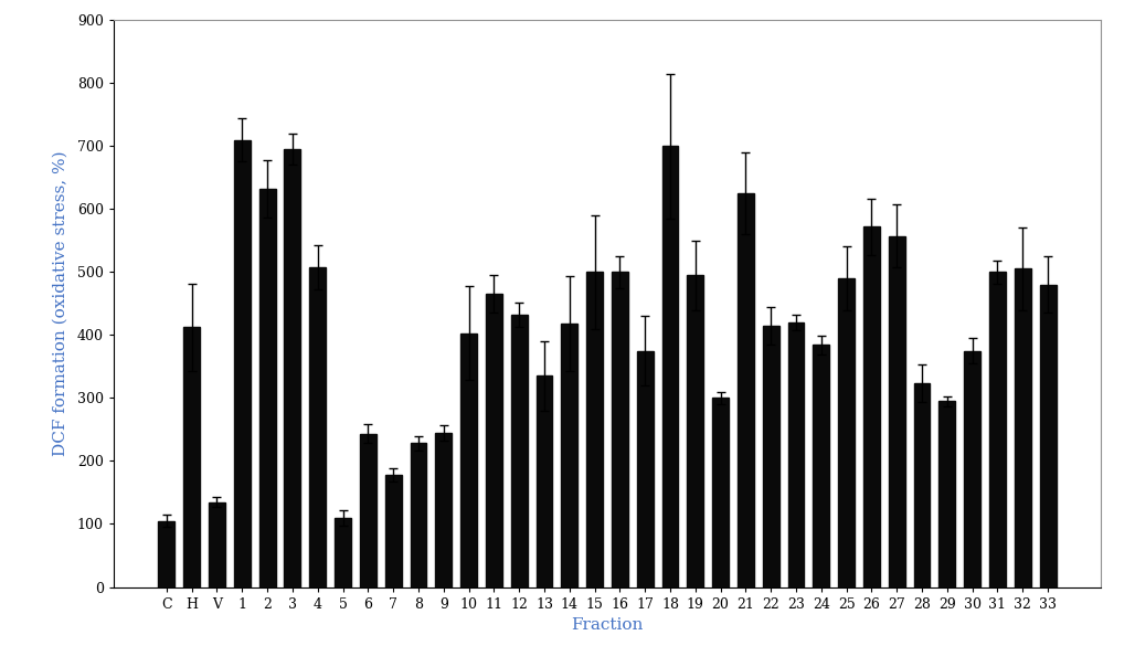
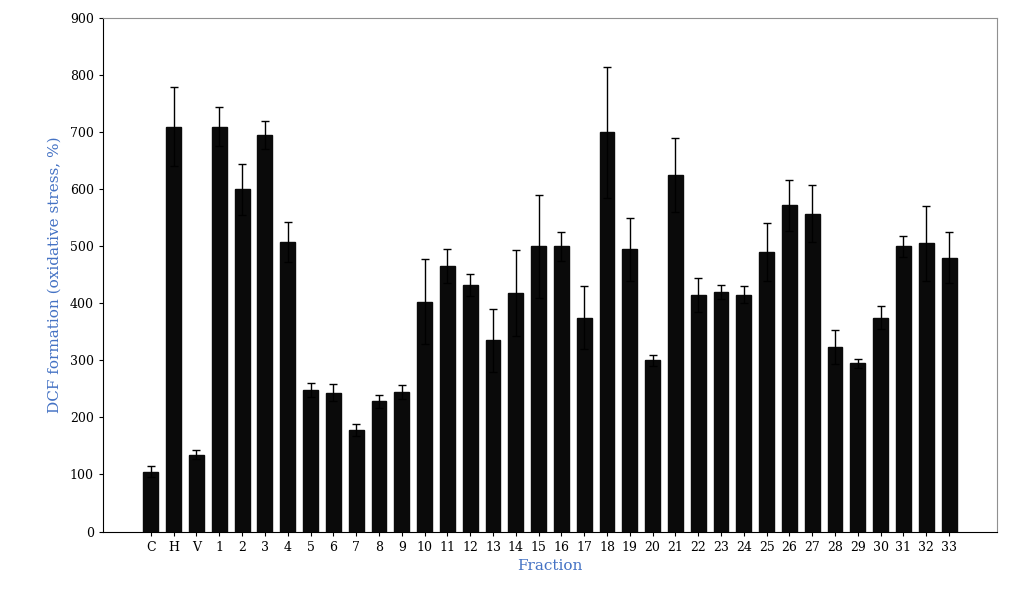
H: 412 -> 710
2: 632 -> 600
5: 110 -> 248
24: 384 -> 415
